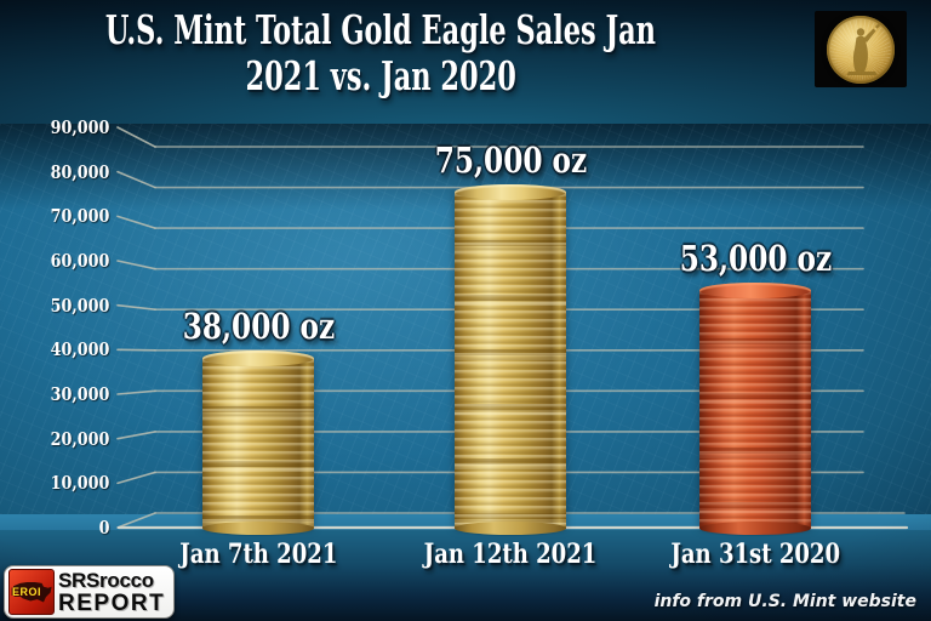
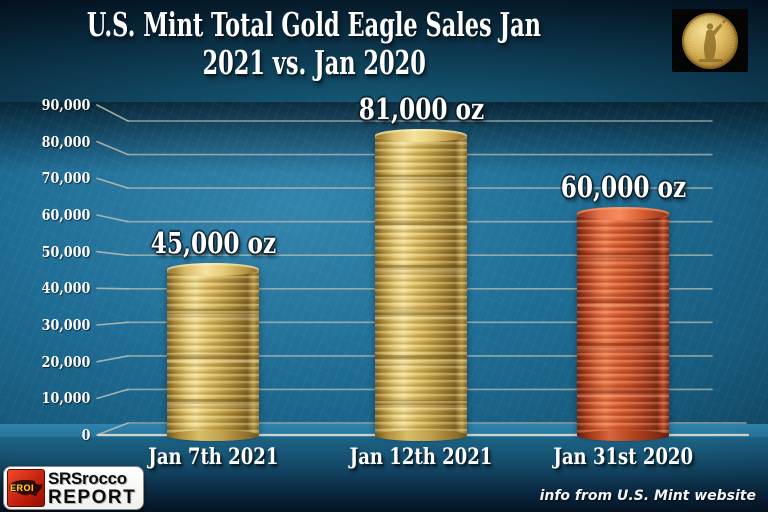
Jan 7th 2021: 38,000 -> 45,000
Jan 12th 2021: 75,000 -> 81,000
Jan 31st 2020: 53,000 -> 60,000
